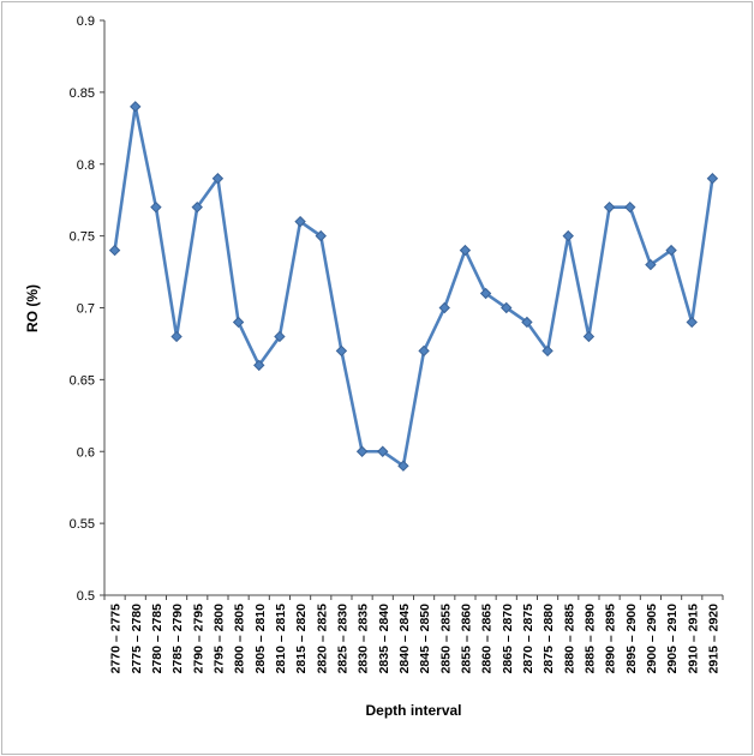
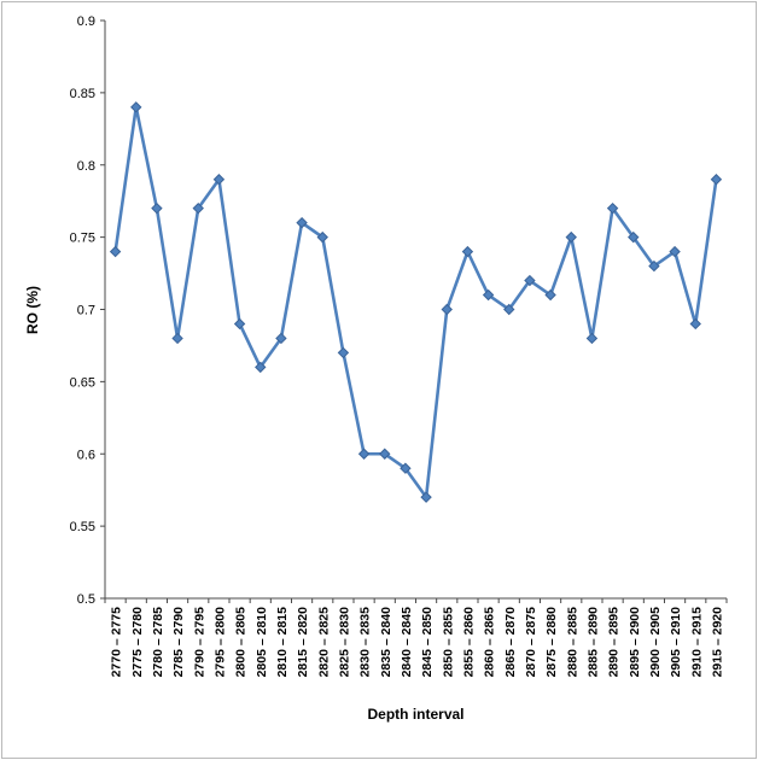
2845 – 2850: 0.67 -> 0.57
2870 – 2875: 0.69 -> 0.72
2875 – 2880: 0.67 -> 0.71
2895 – 2900: 0.77 -> 0.75
